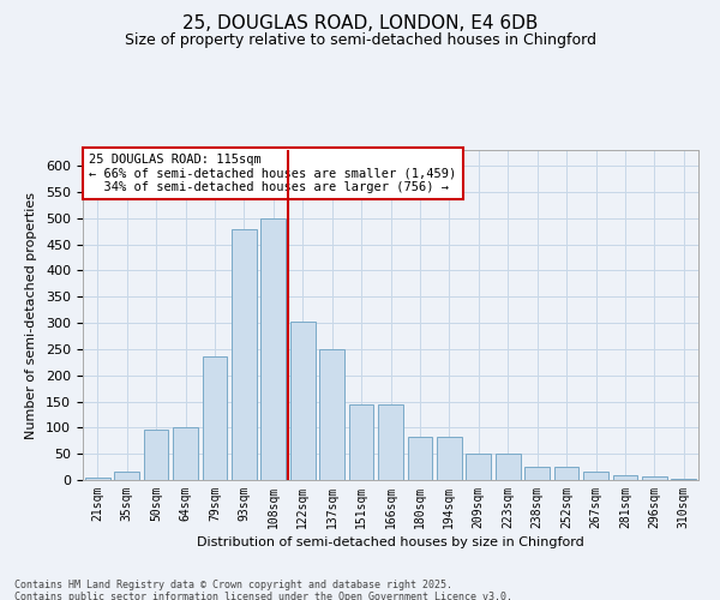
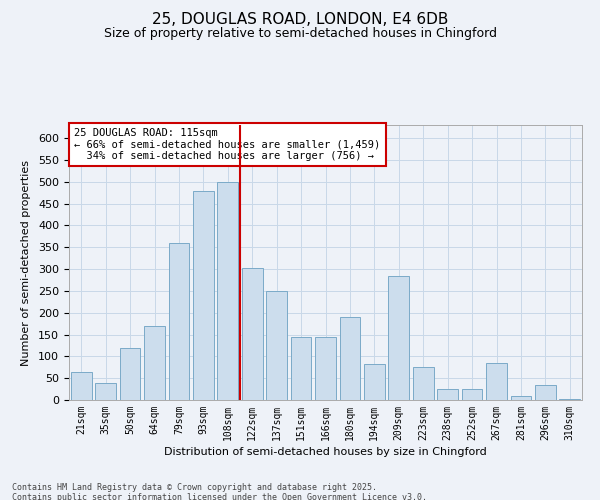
21sqm: 5 -> 65
35sqm: 15 -> 40
50sqm: 97 -> 120
64sqm: 100 -> 170
79sqm: 235 -> 360
180sqm: 83 -> 190
209sqm: 50 -> 285
223sqm: 50 -> 75
267sqm: 15 -> 85
296sqm: 8 -> 35
